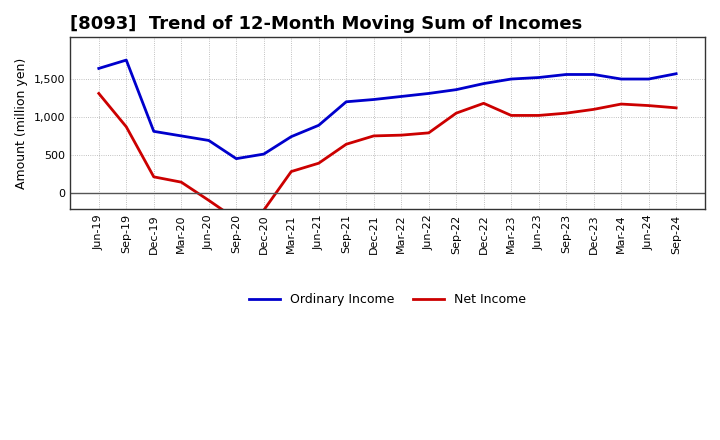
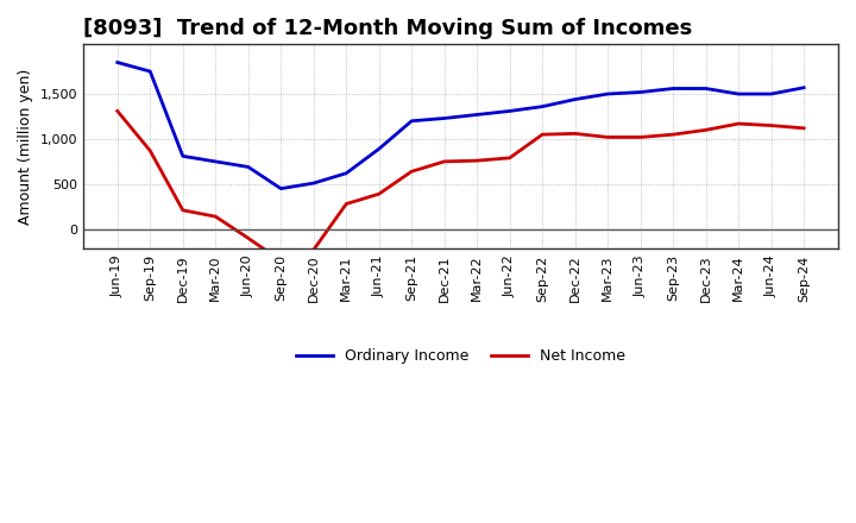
Ordinary Income/Jun-19: 1,640 -> 1,850
Ordinary Income/Mar-21: 740 -> 620
Net Income/Dec-22: 1,180 -> 1,060
